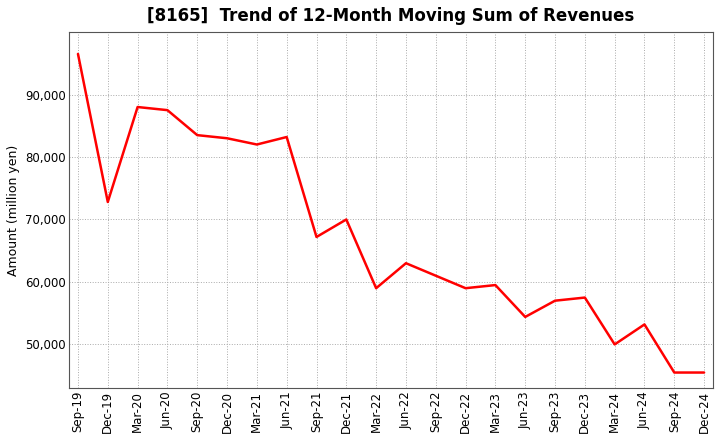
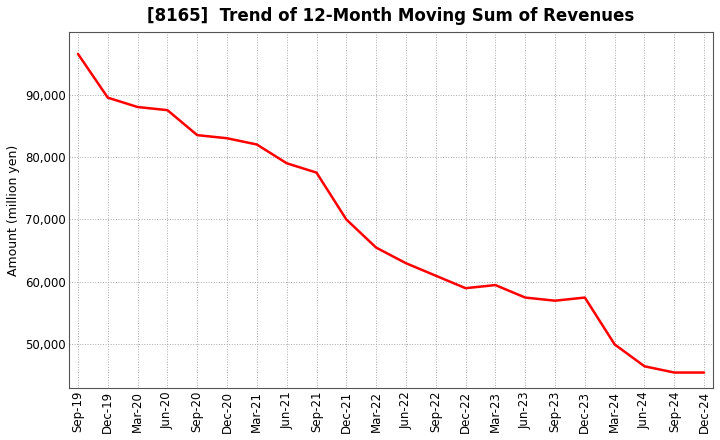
Dec-19: 72,800 -> 89,500
Jun-21: 83,200 -> 79,000
Sep-21: 67,200 -> 77,500
Mar-22: 59,000 -> 65,500
Jun-23: 54,400 -> 57,500
Jun-24: 53,200 -> 46,500
